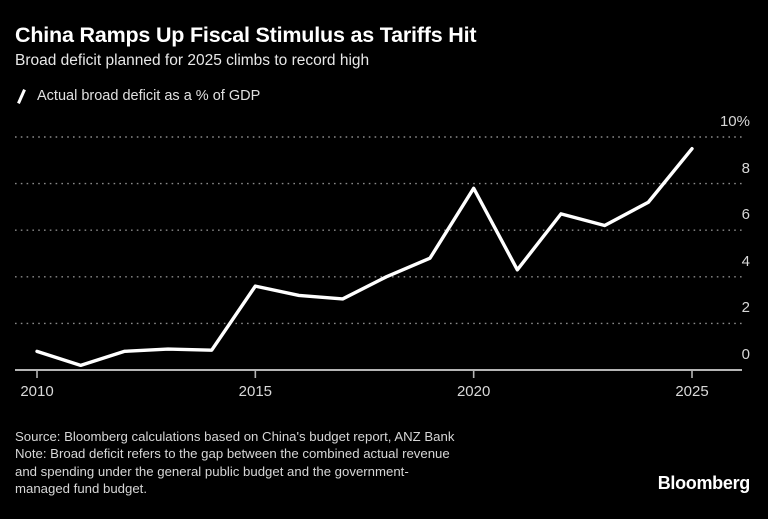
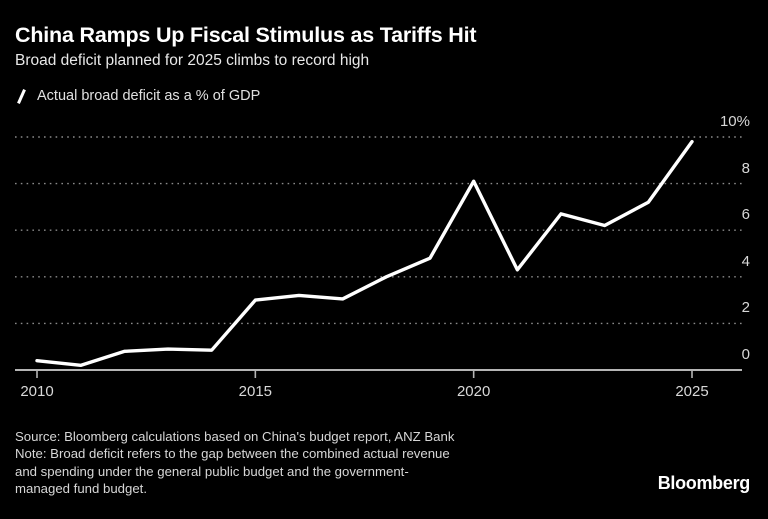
2010: 0.8% -> 0.4%
2015: 3.6% -> 3.0%
2020: 7.8% -> 8.1%
2025: 9.5% -> 9.8%
